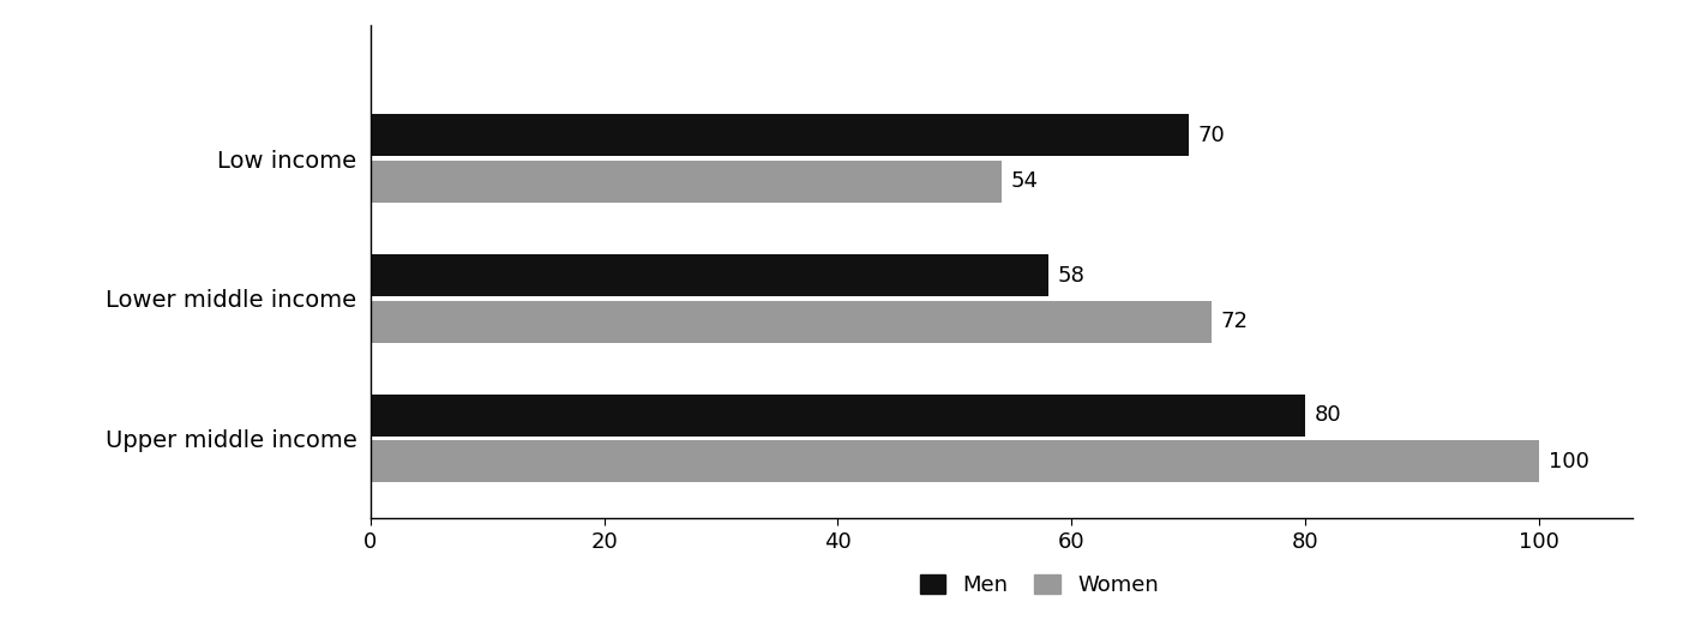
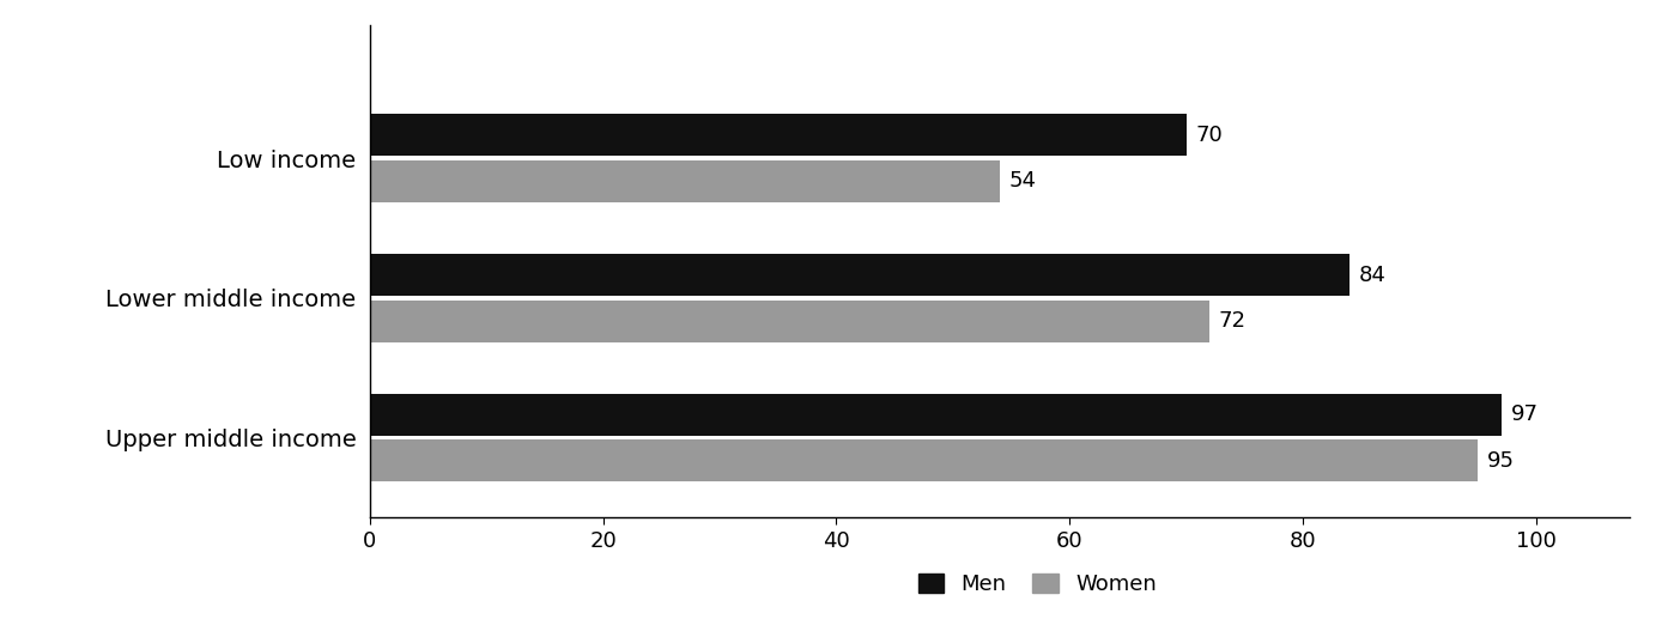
Men/Lower middle income: 58 -> 84
Men/Upper middle income: 80 -> 97
Women/Upper middle income: 100 -> 95
